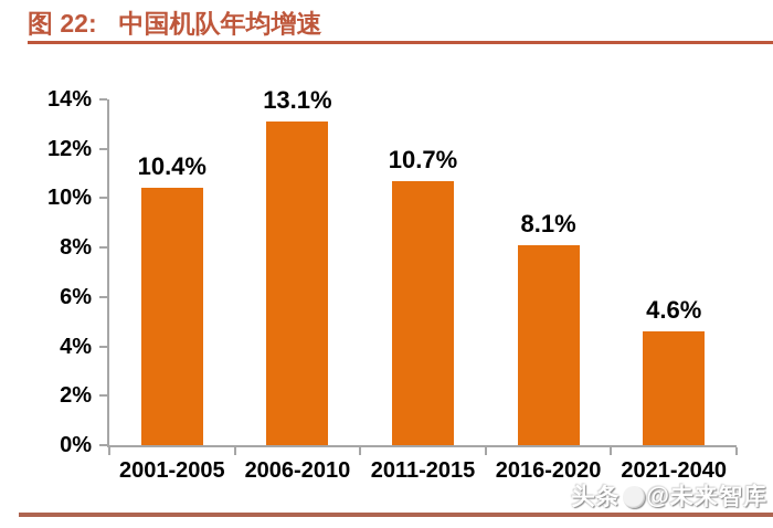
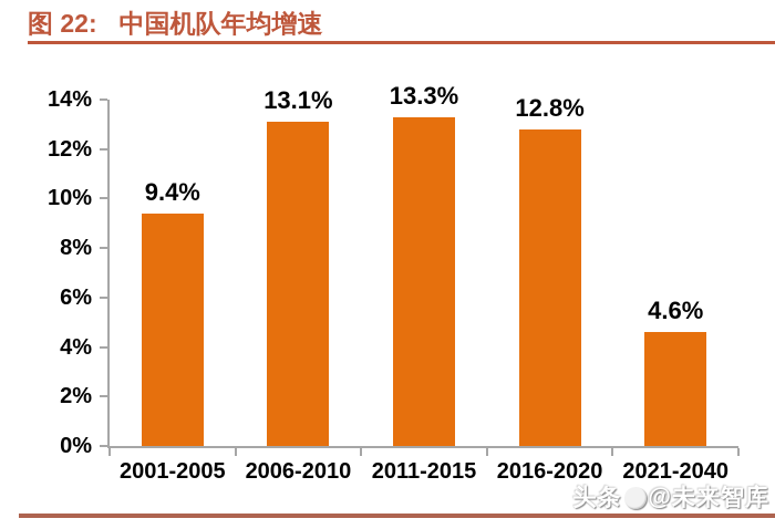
2001-2005: 10.4% -> 9.4%
2011-2015: 10.7% -> 13.3%
2016-2020: 8.1% -> 12.8%
